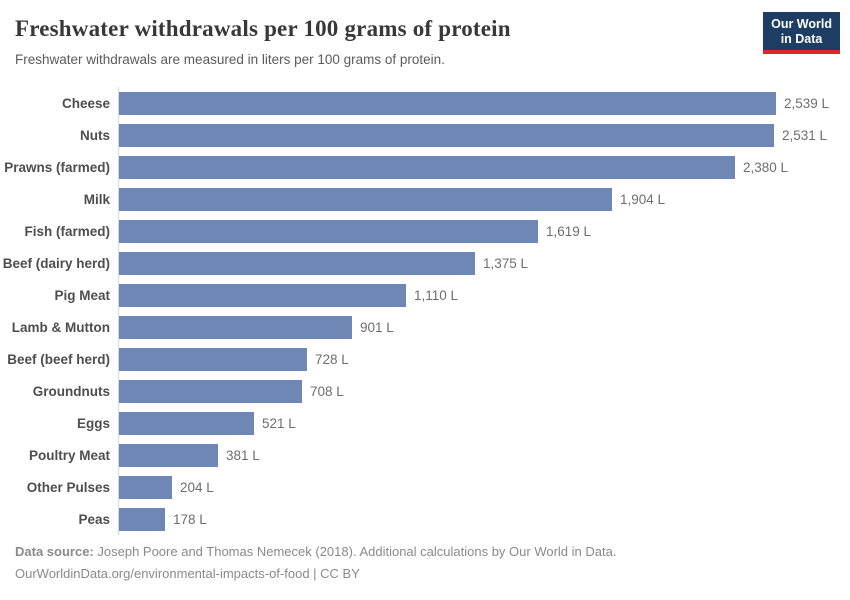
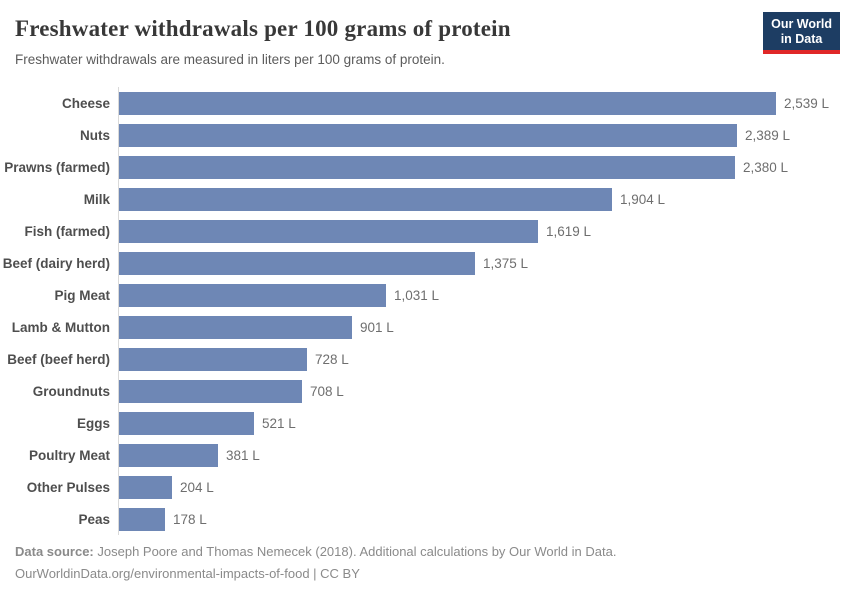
Nuts: 2,531 -> 2,389
Pig Meat: 1,110 -> 1,031
